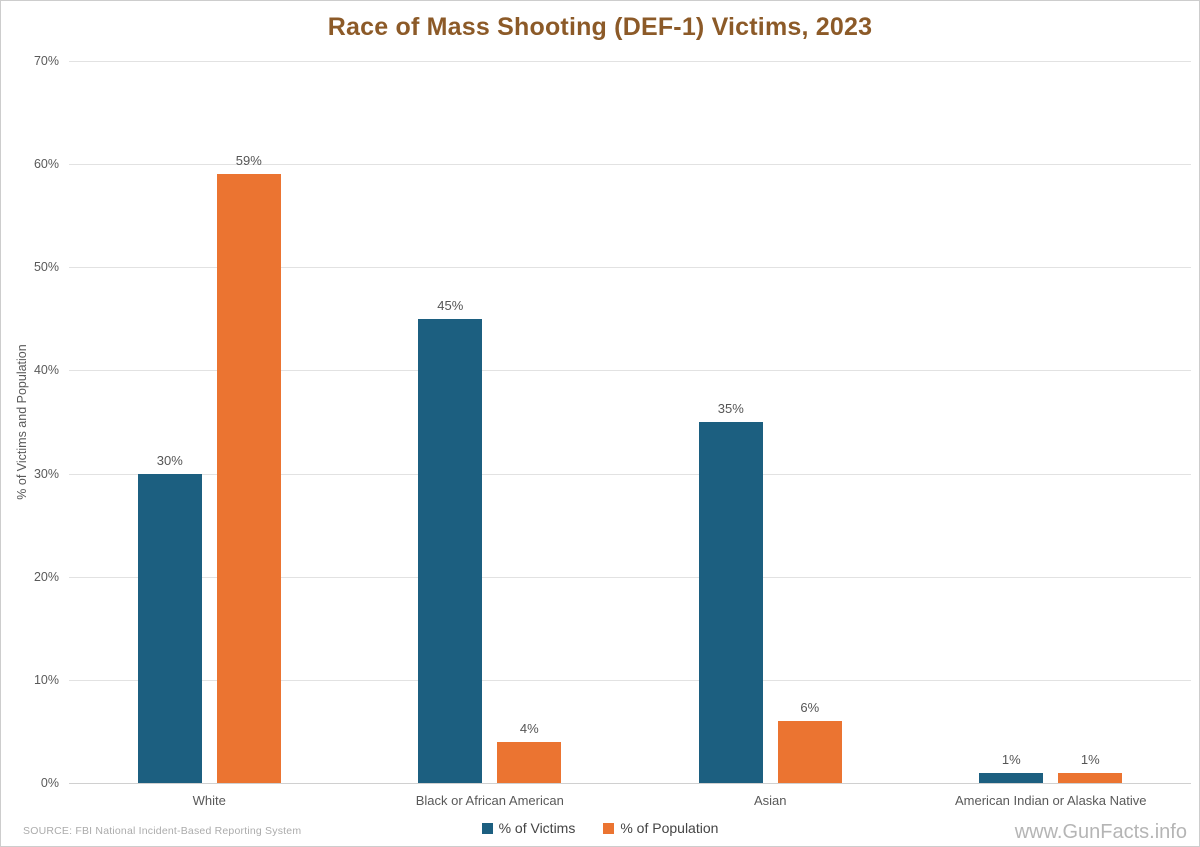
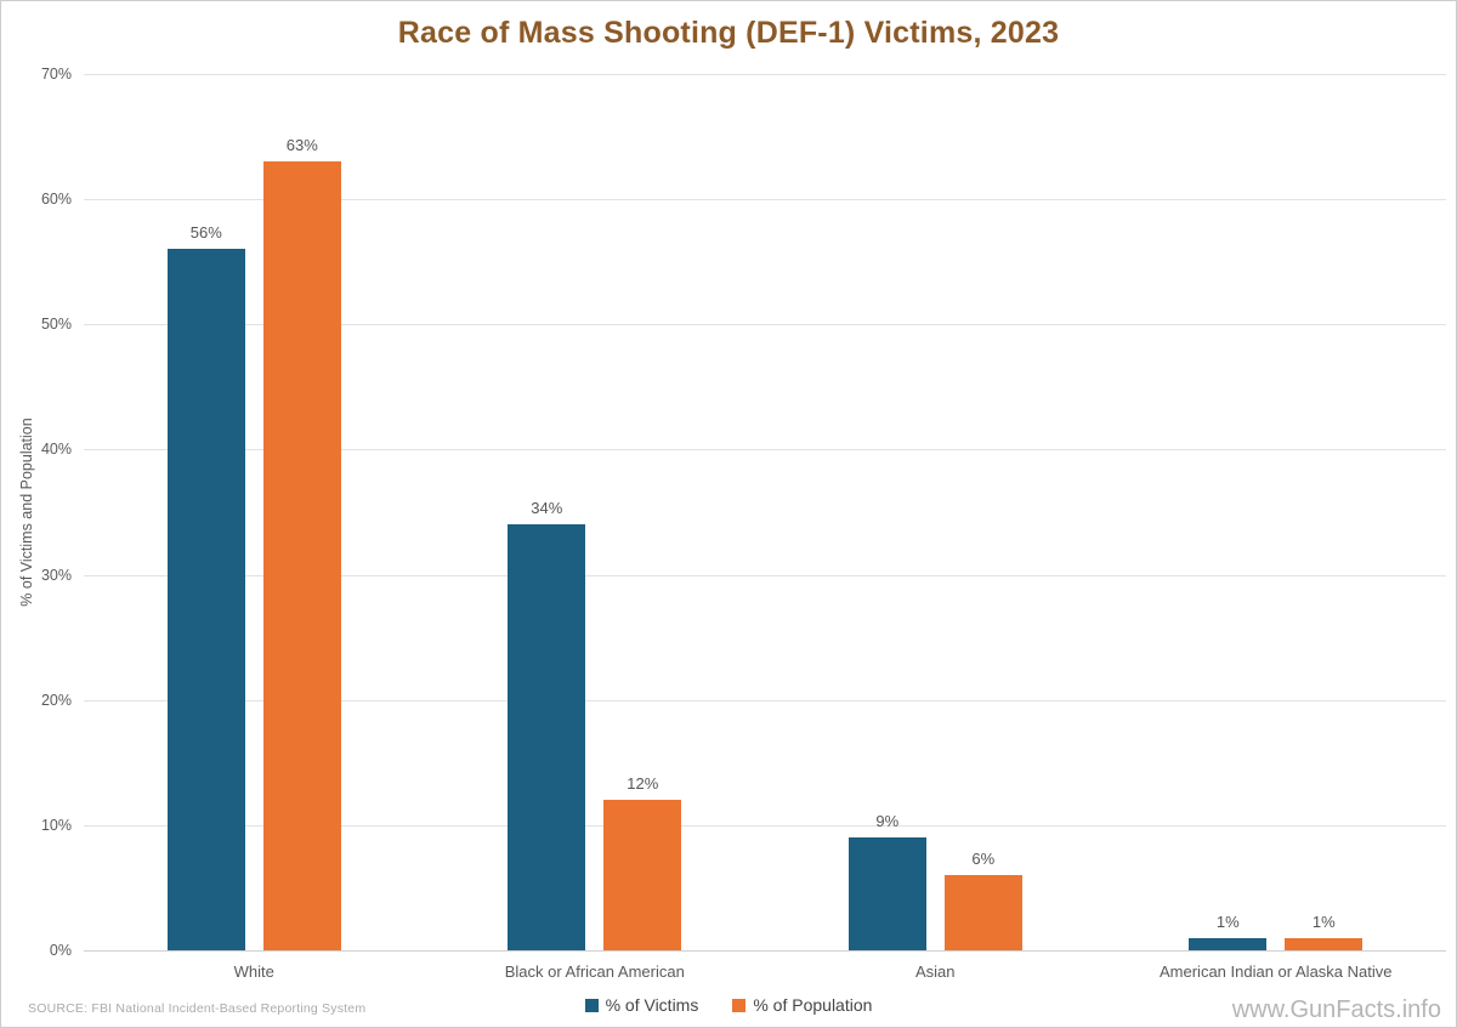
% of Victims/White: 30% -> 56%
% of Population/White: 59% -> 63%
% of Victims/Black or African American: 45% -> 34%
% of Population/Black or African American: 4% -> 12%
% of Victims/Asian: 35% -> 9%
